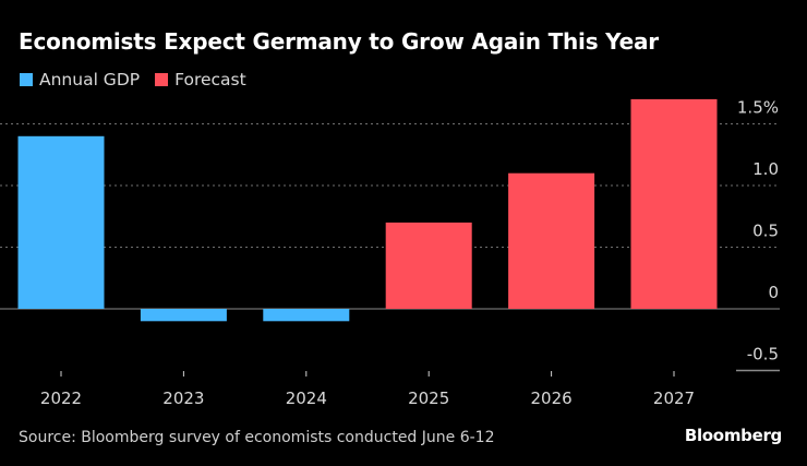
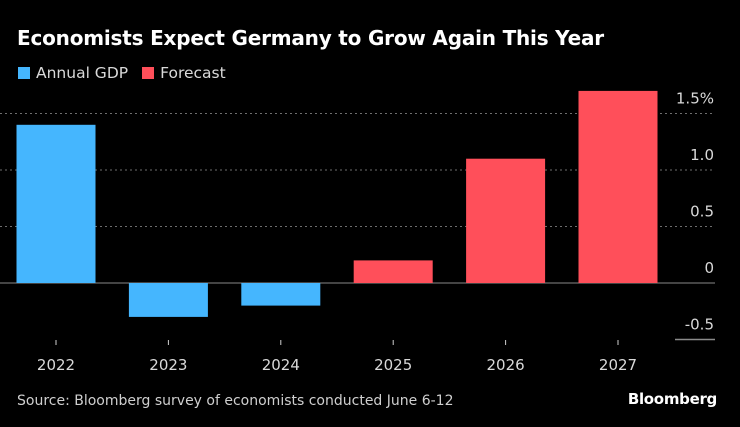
Annual GDP/2023: -0.1% -> -0.3%
Annual GDP/2024: -0.1% -> -0.2%
Forecast/2025: 0.7% -> 0.2%
